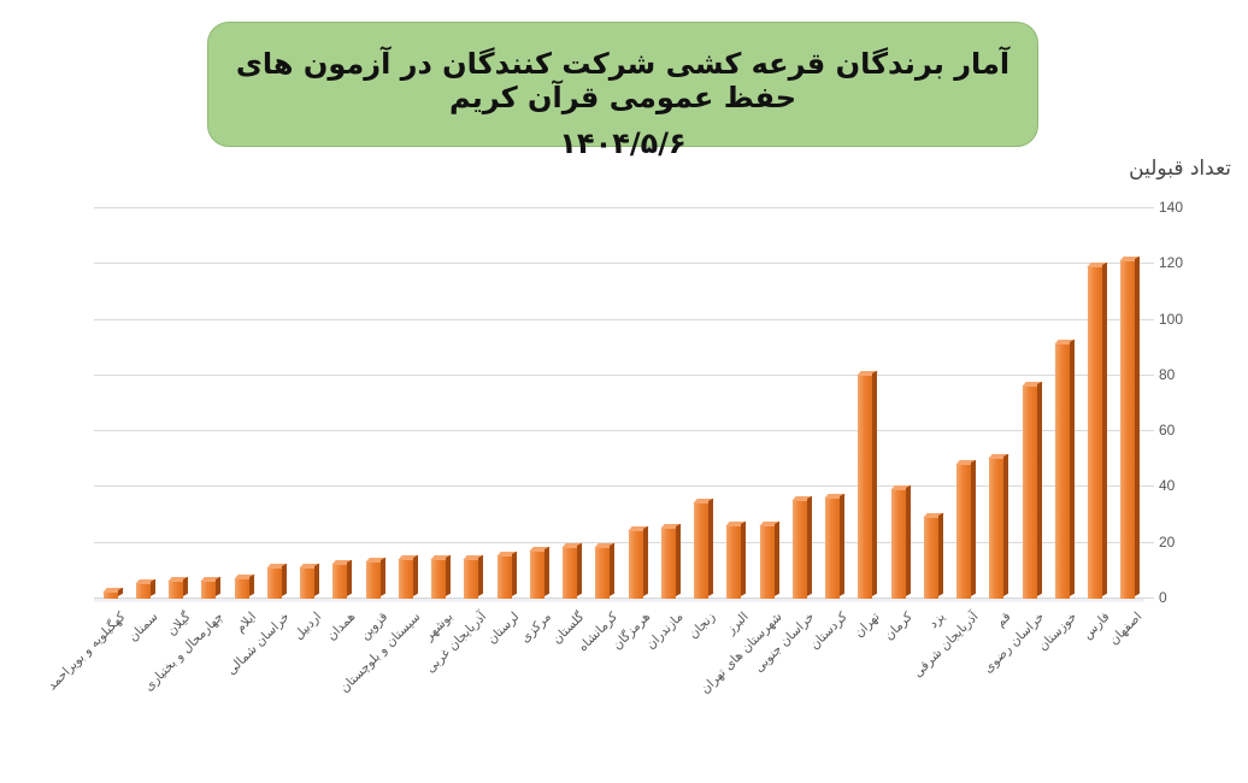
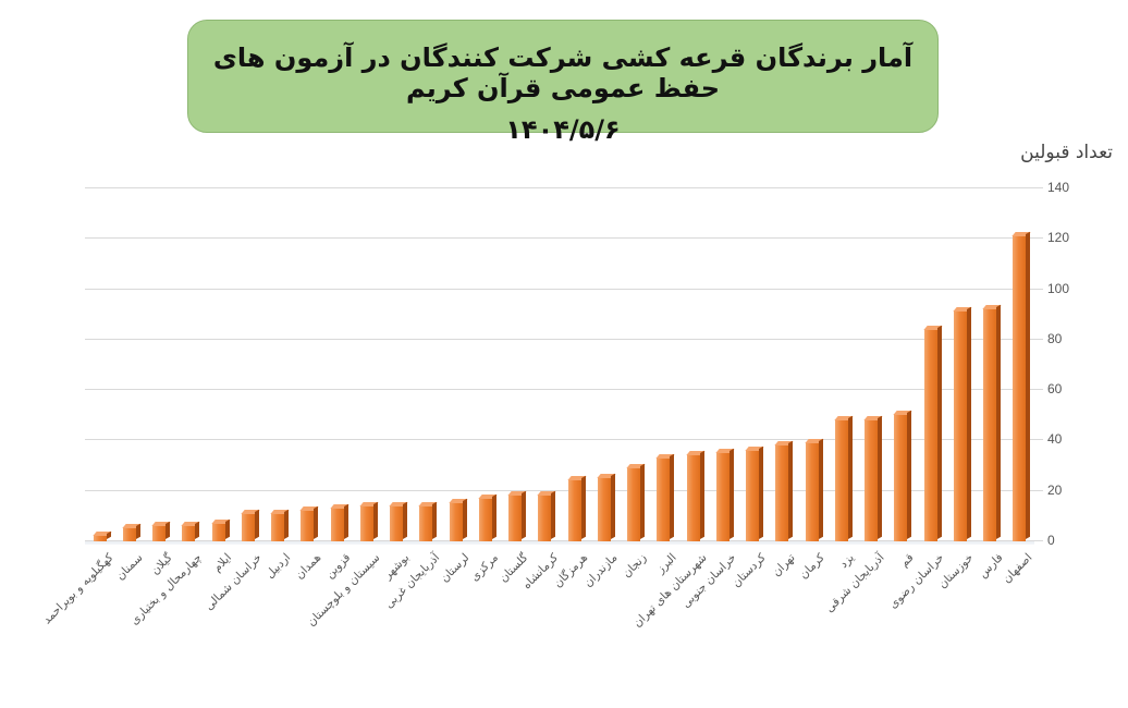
زنجان: 34 -> 29
البرز: 26 -> 33
شهرستان های تهران: 26 -> 34
تهران: 80 -> 38
یزد: 29 -> 48
خراسان رضوی: 76 -> 84
فارس: 119 -> 92
